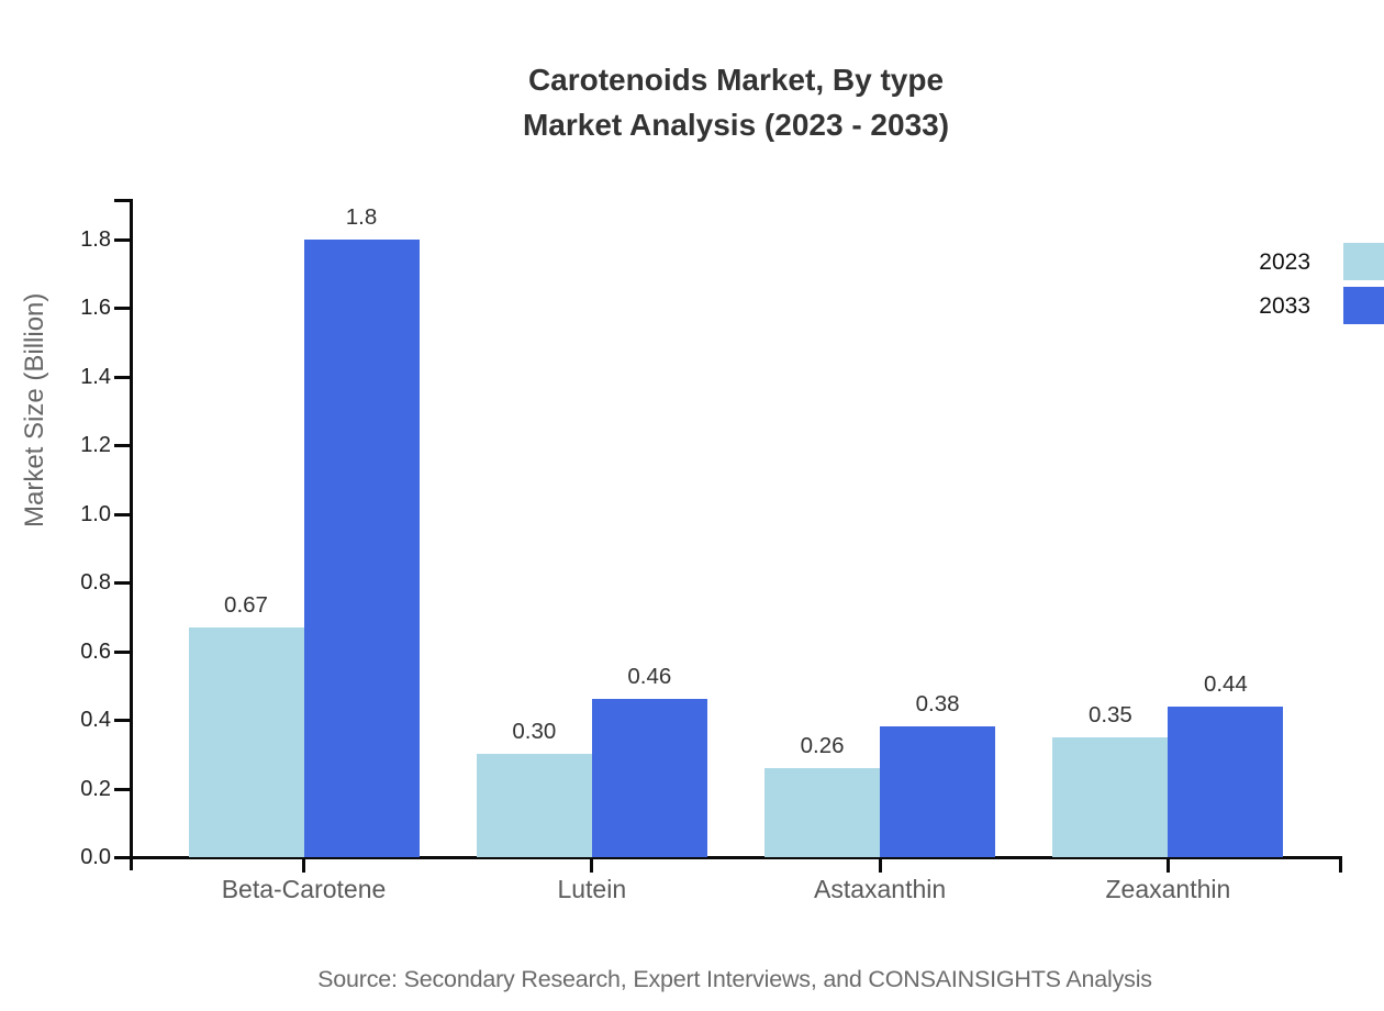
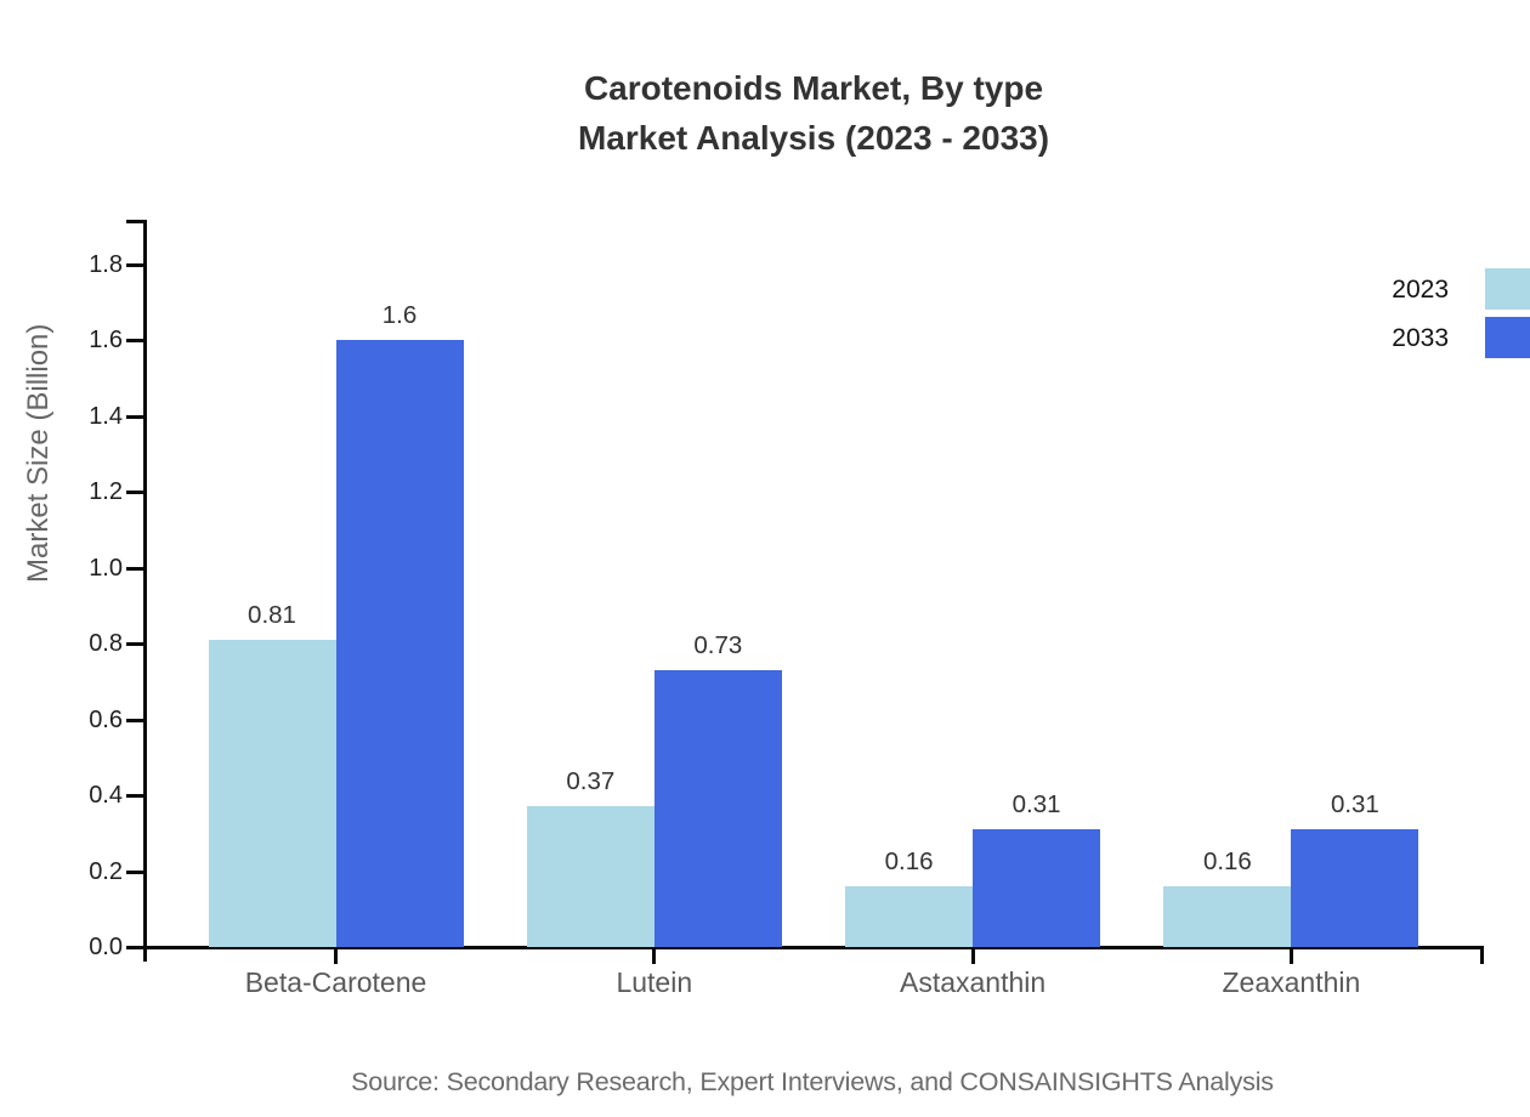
2023/Beta-Carotene: 0.67 -> 0.81
2033/Beta-Carotene: 1.8 -> 1.6
2023/Lutein: 0.30 -> 0.37
2033/Lutein: 0.46 -> 0.73
2023/Astaxanthin: 0.26 -> 0.16
2033/Astaxanthin: 0.38 -> 0.31
2023/Zeaxanthin: 0.35 -> 0.16
2033/Zeaxanthin: 0.44 -> 0.31
